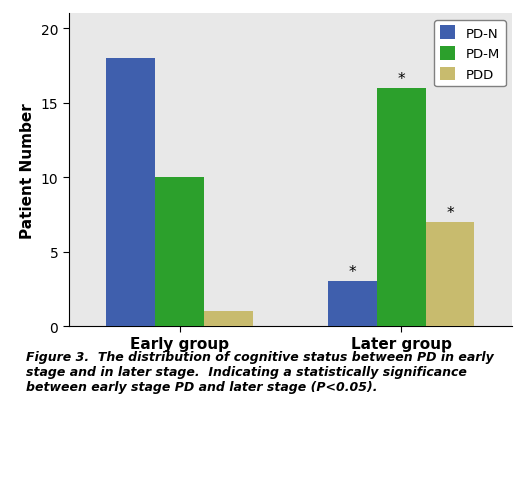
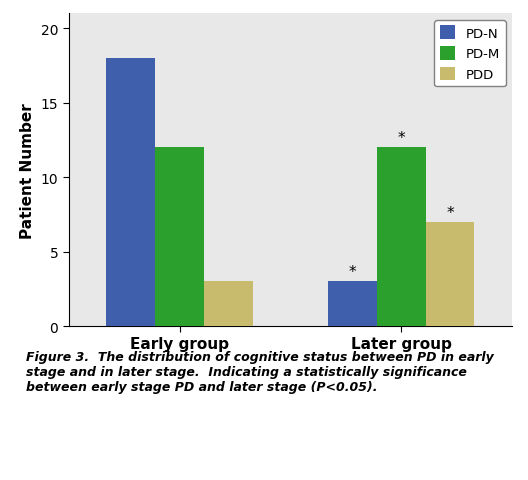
PD-M/Early group: 10 -> 12
PDD/Early group: 1 -> 3
PD-M/Later group: 16 -> 12
